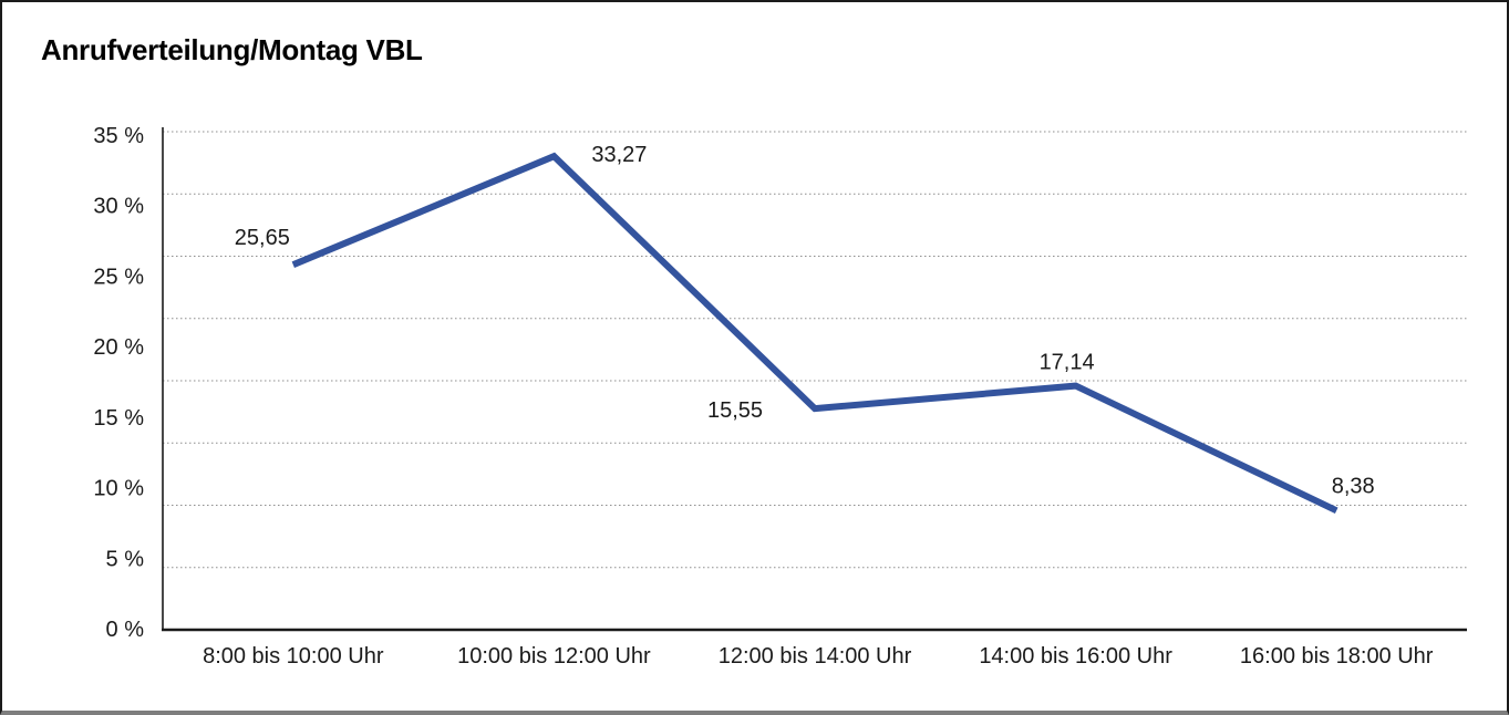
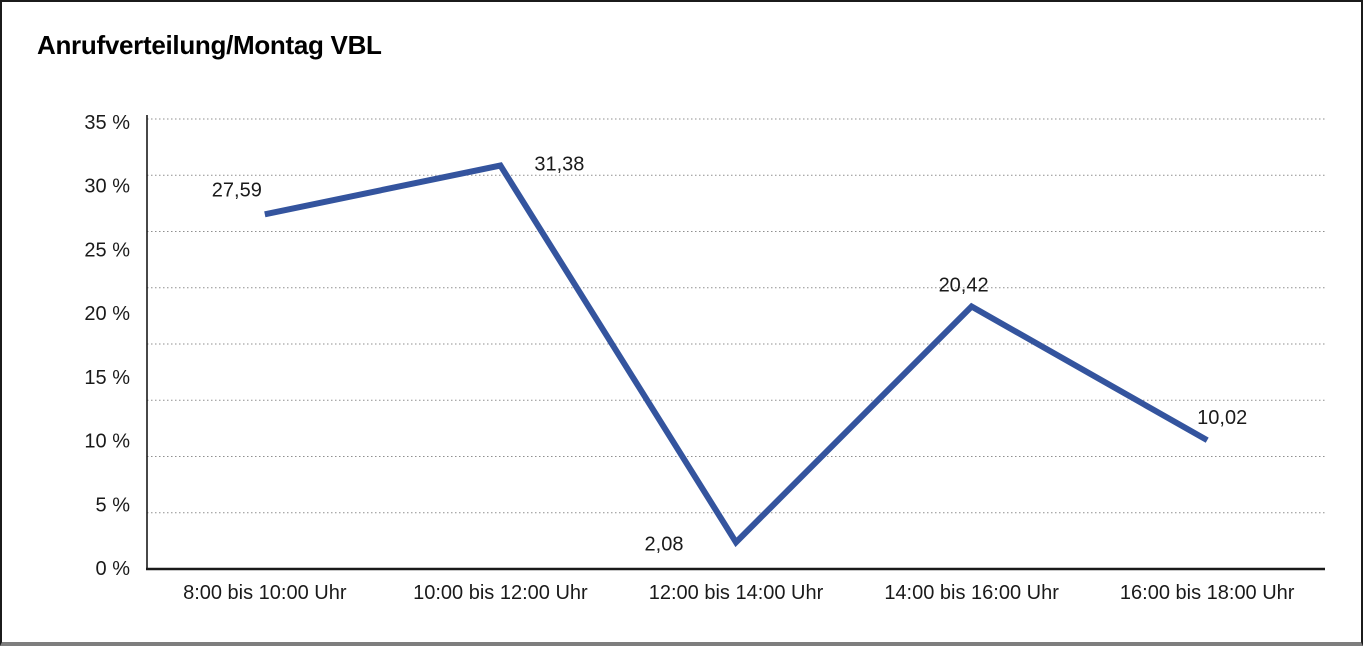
8:00 bis 10:00 Uhr: 25,65 -> 27,59
10:00 bis 12:00 Uhr: 33,27 -> 31,38
12:00 bis 14:00 Uhr: 15,55 -> 2,08
14:00 bis 16:00 Uhr: 17,14 -> 20,42
16:00 bis 18:00 Uhr: 8,38 -> 10,02
